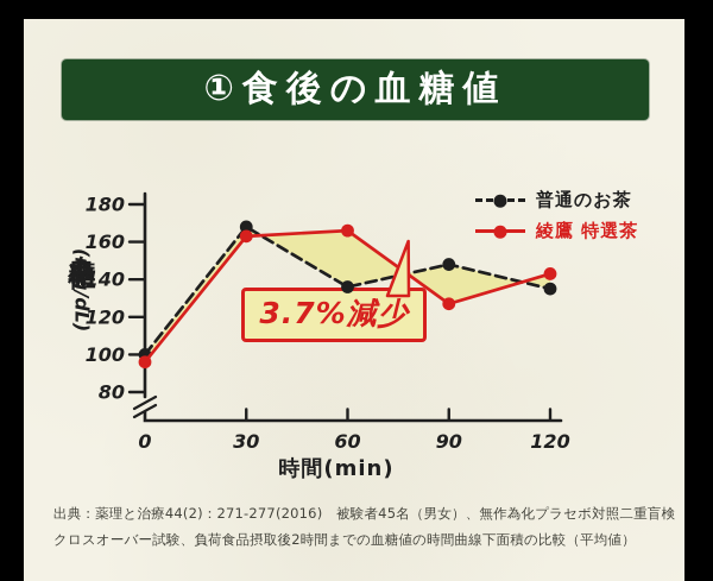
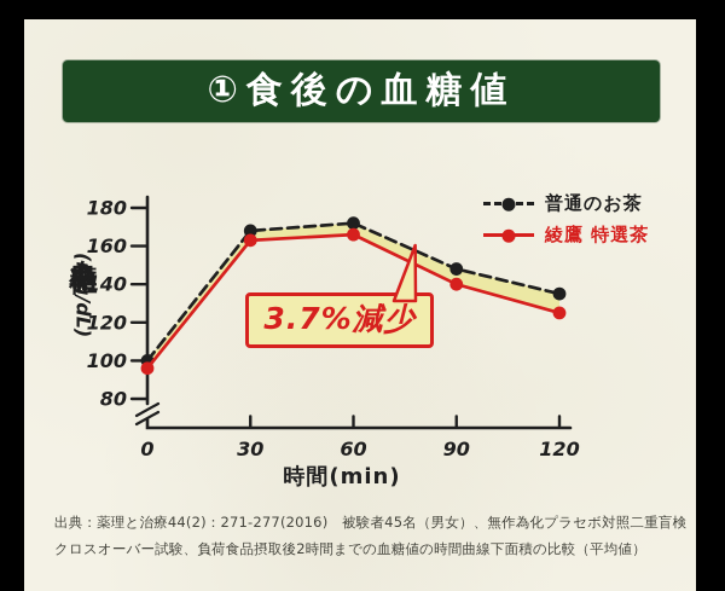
普通のお茶/60: 136 -> 172
綾鷹 特選茶/90: 127 -> 140
綾鷹 特選茶/120: 143 -> 125
